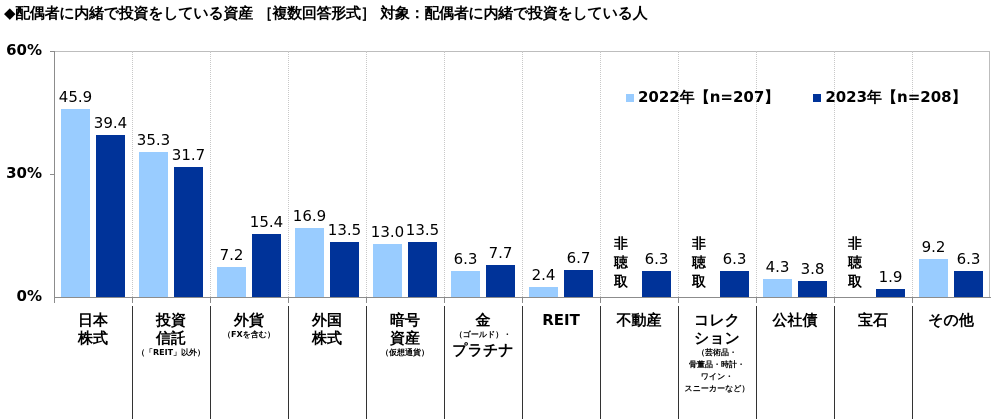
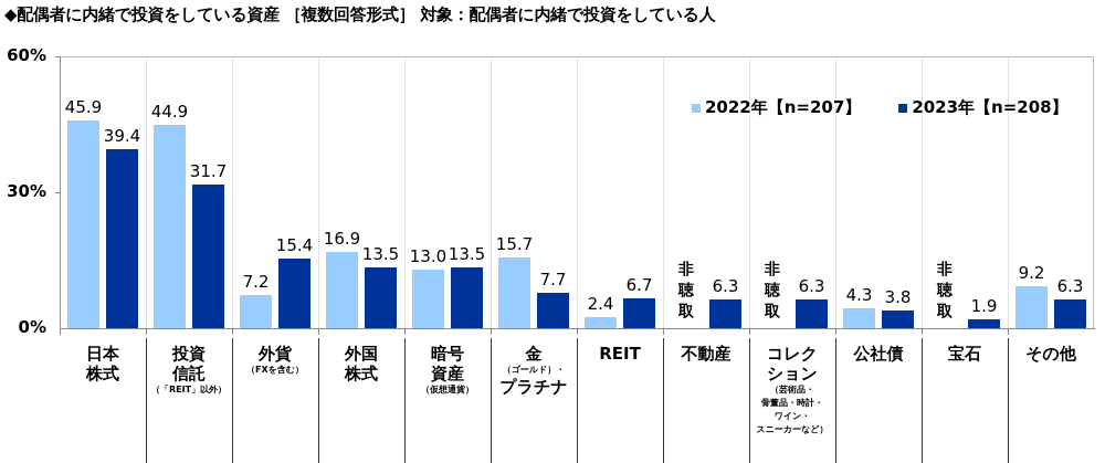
2022年【n=207】/投資信託（「REIT」以外）: 35.3 -> 44.9
2022年【n=207】/金（ゴールド）・プラチナ: 6.3 -> 15.7
